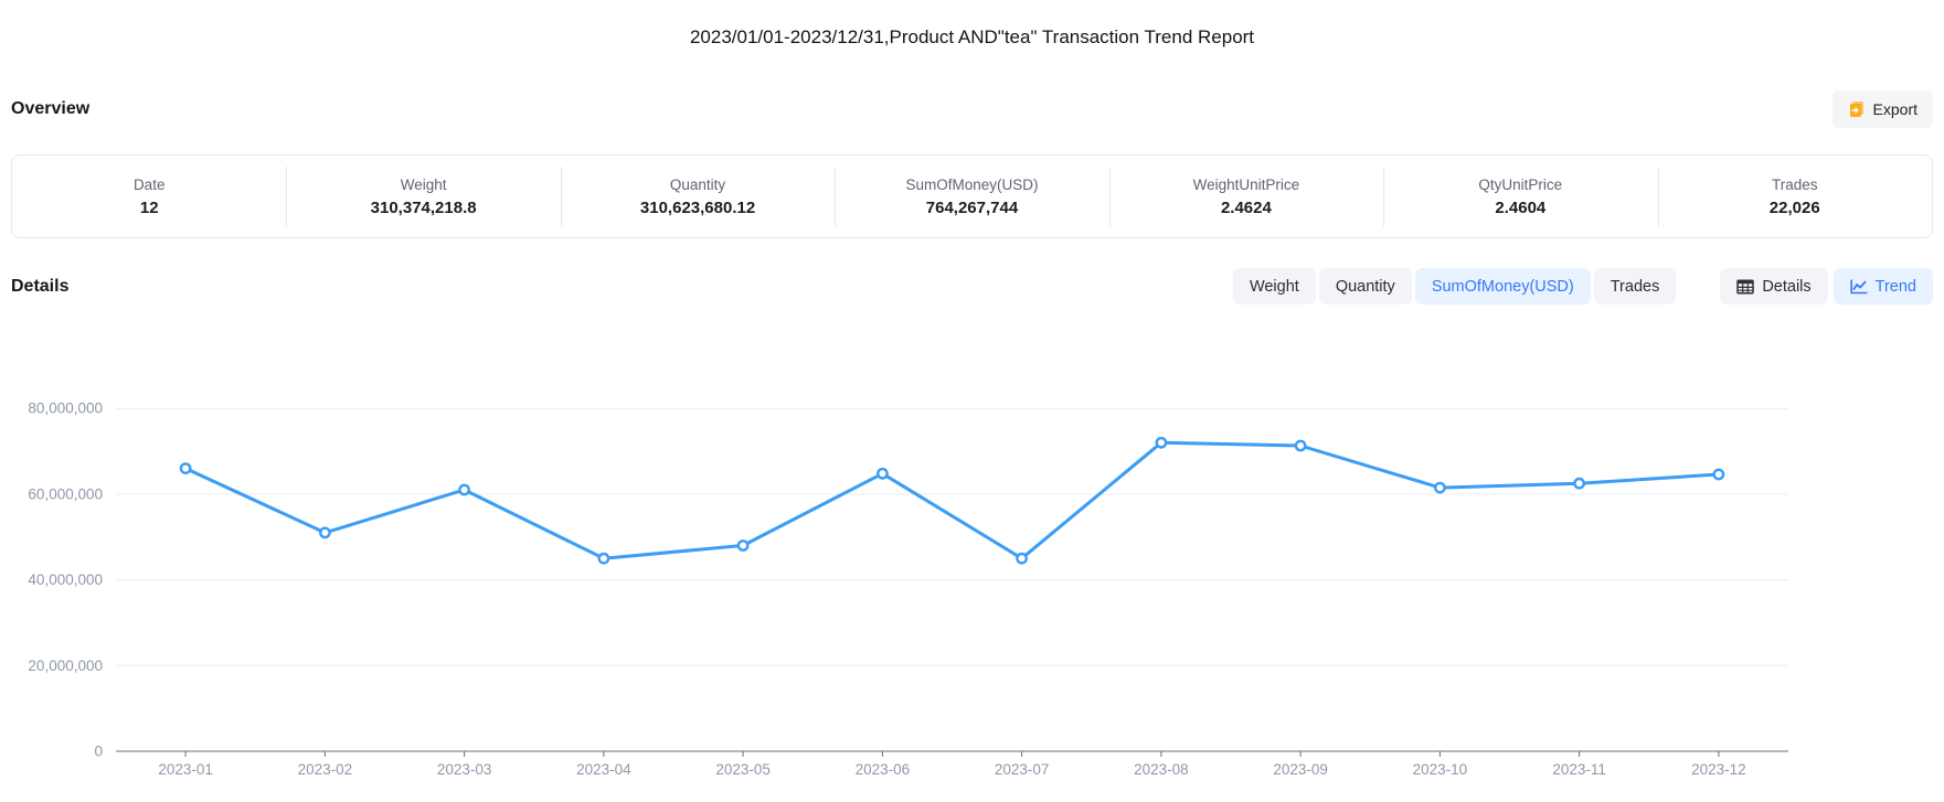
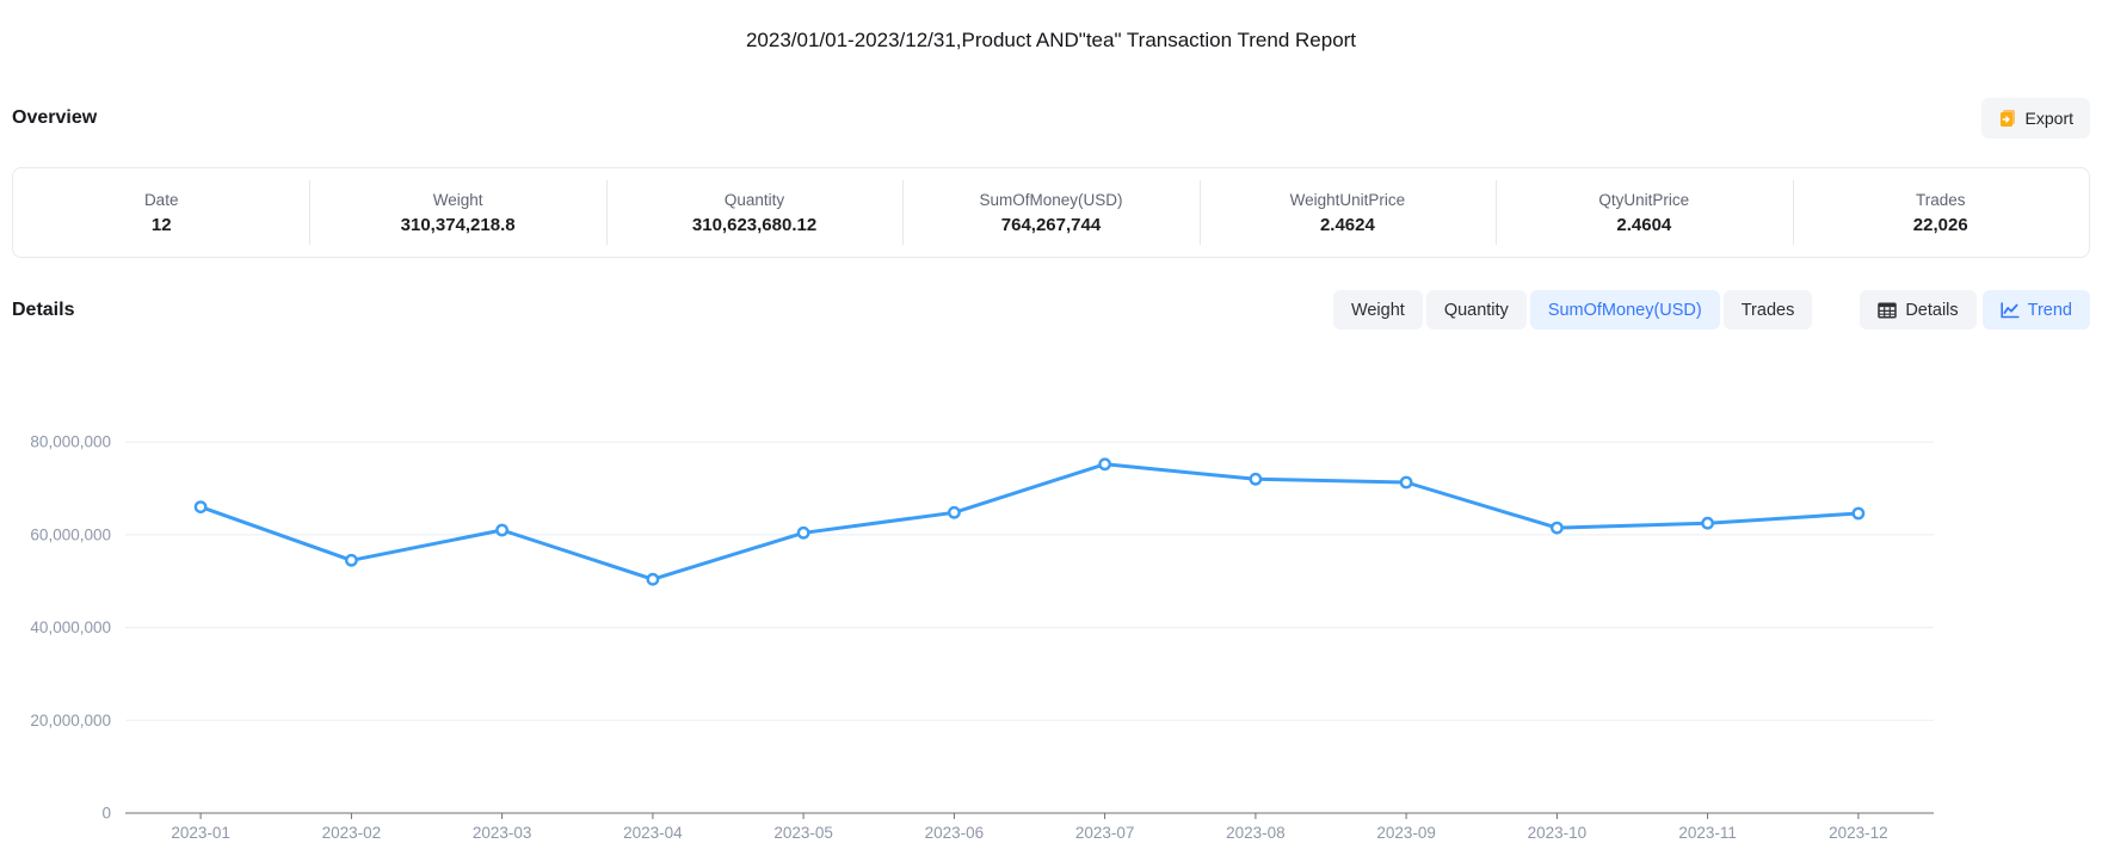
2023-02: 51000000 -> 54000000
2023-04: 45000000 -> 50000000
2023-05: 48000000 -> 60000000
2023-07: 45000000 -> 75000000
